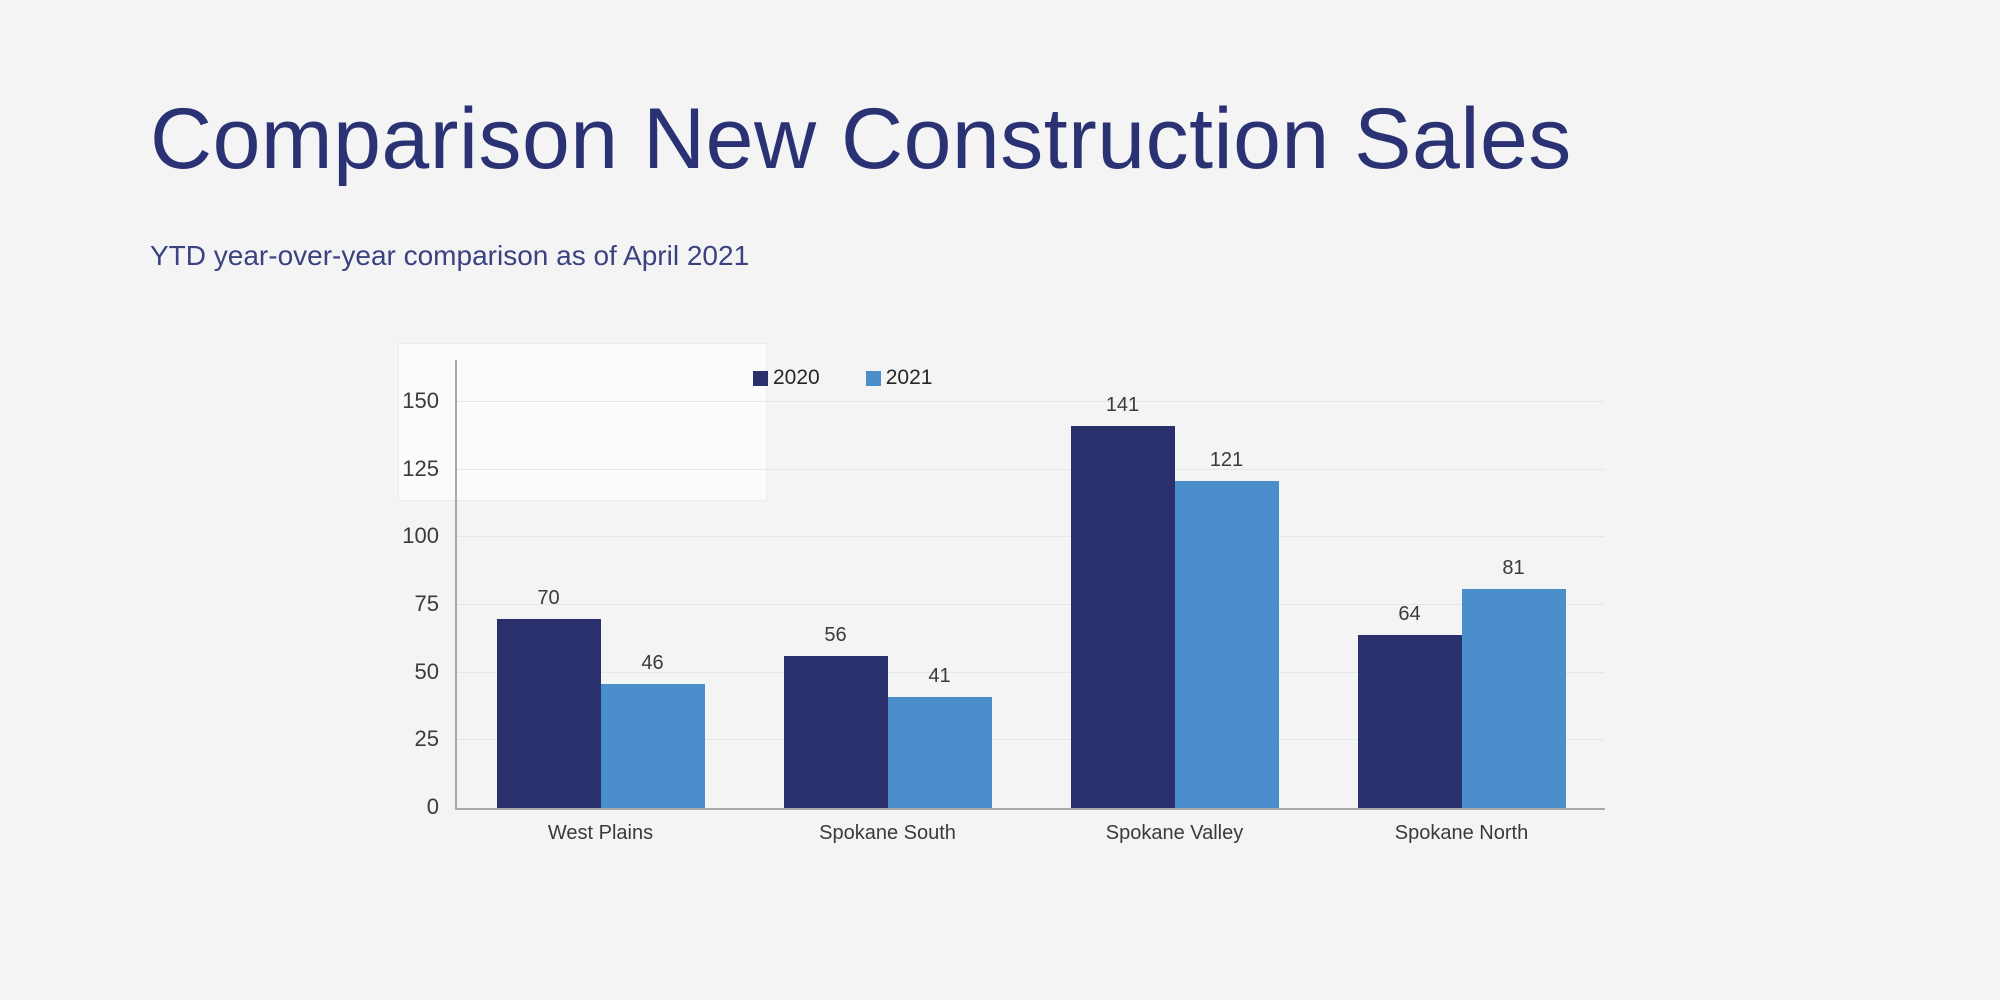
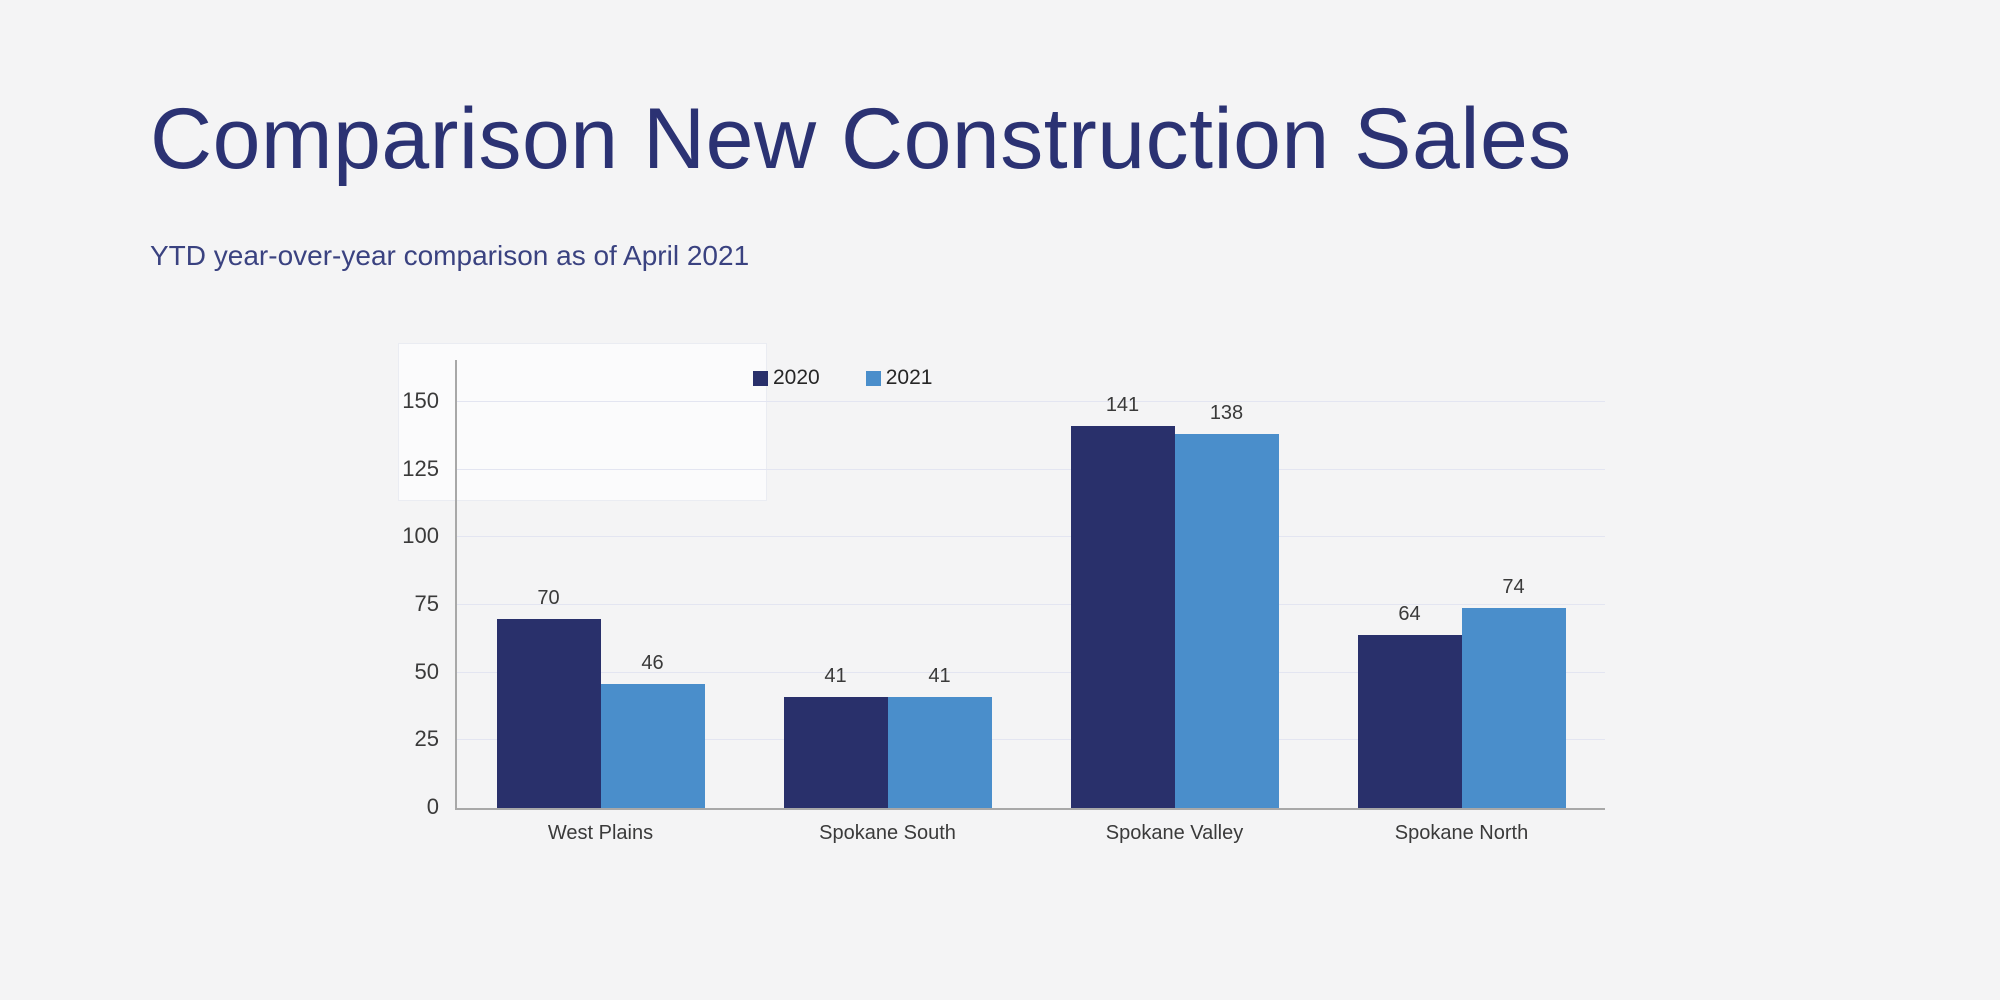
2020/Spokane South: 56 -> 41
2021/Spokane Valley: 121 -> 138
2021/Spokane North: 81 -> 74
